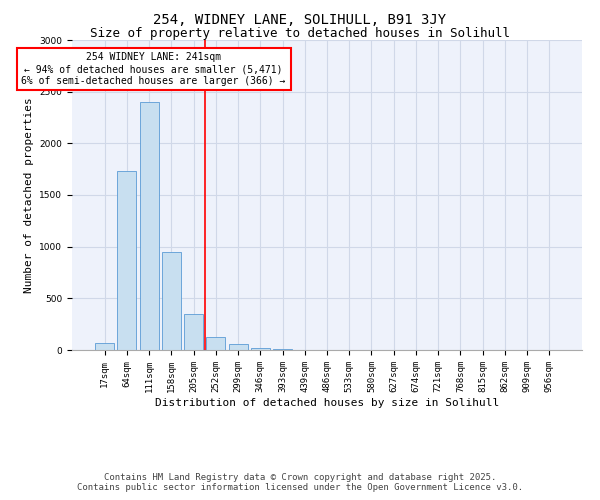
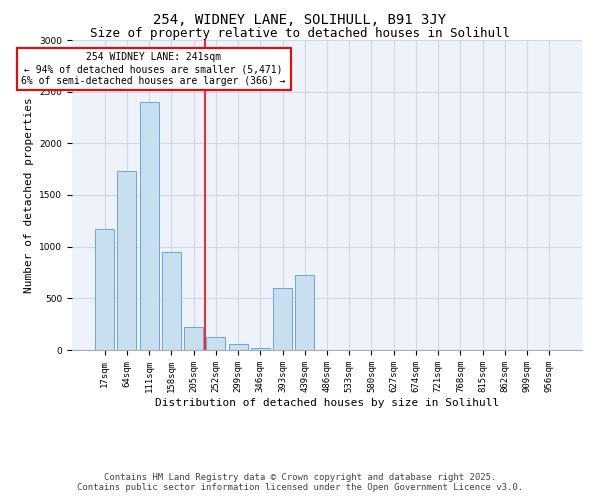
17sqm: 70 -> 1170
205sqm: 350 -> 220
393sqm: 0 -> 600
439sqm: 0 -> 730
